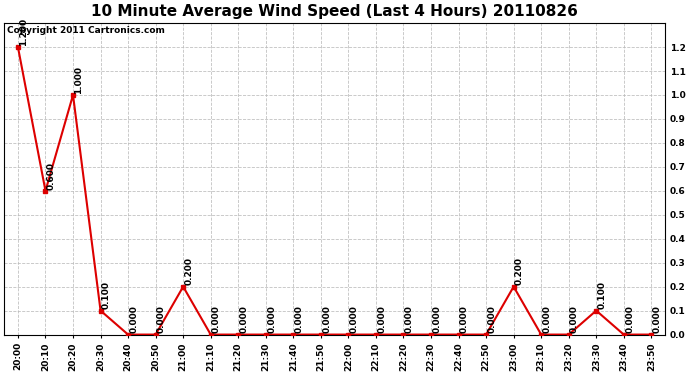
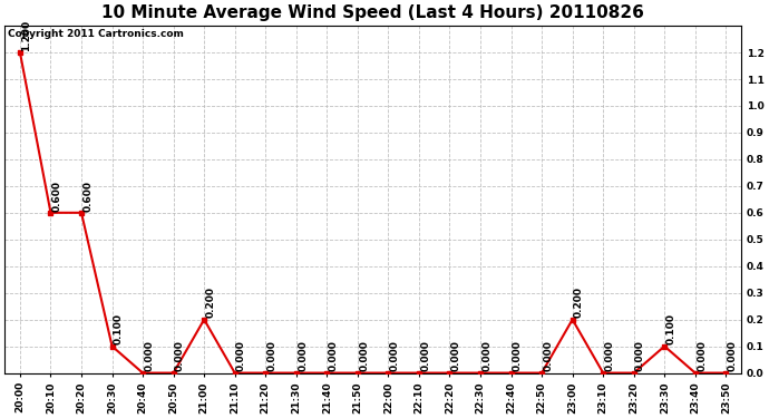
20:20: 1.000 -> 0.600
